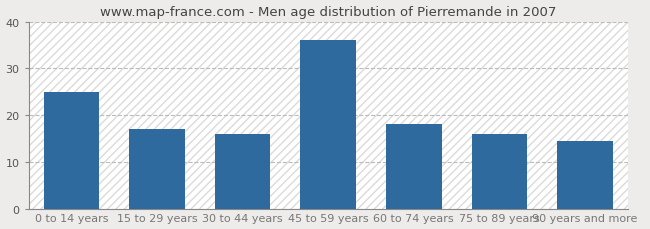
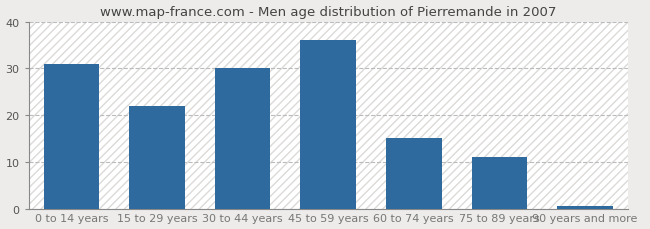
0 to 14 years: 25.0 -> 31.0
15 to 29 years: 17.0 -> 22.0
30 to 44 years: 16.0 -> 30.0
60 to 74 years: 18.0 -> 15.0
75 to 89 years: 16.0 -> 11.0
90 years and more: 14.5 -> 0.5
